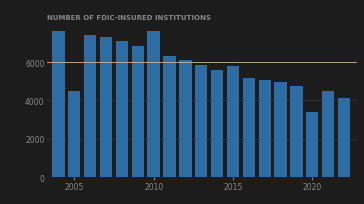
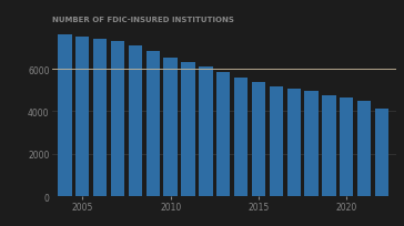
2005: 4500 -> 7500
2010: 7600 -> 6500
2015: 5800 -> 5400
2020: 3400 -> 4600
